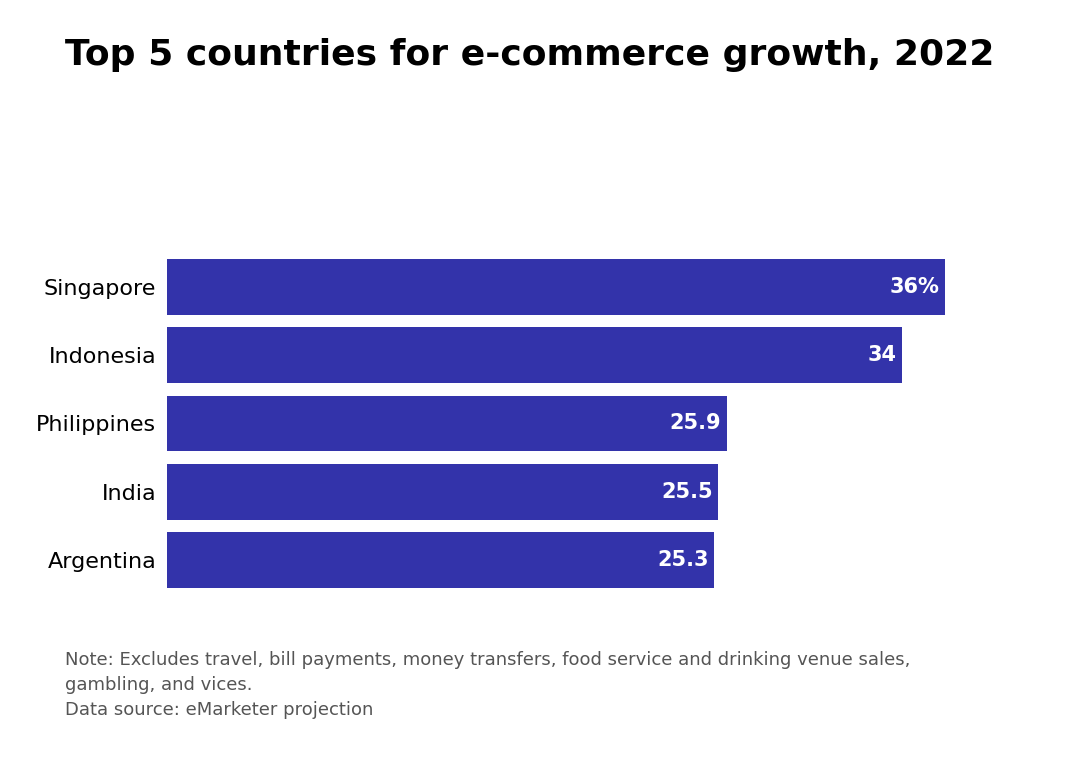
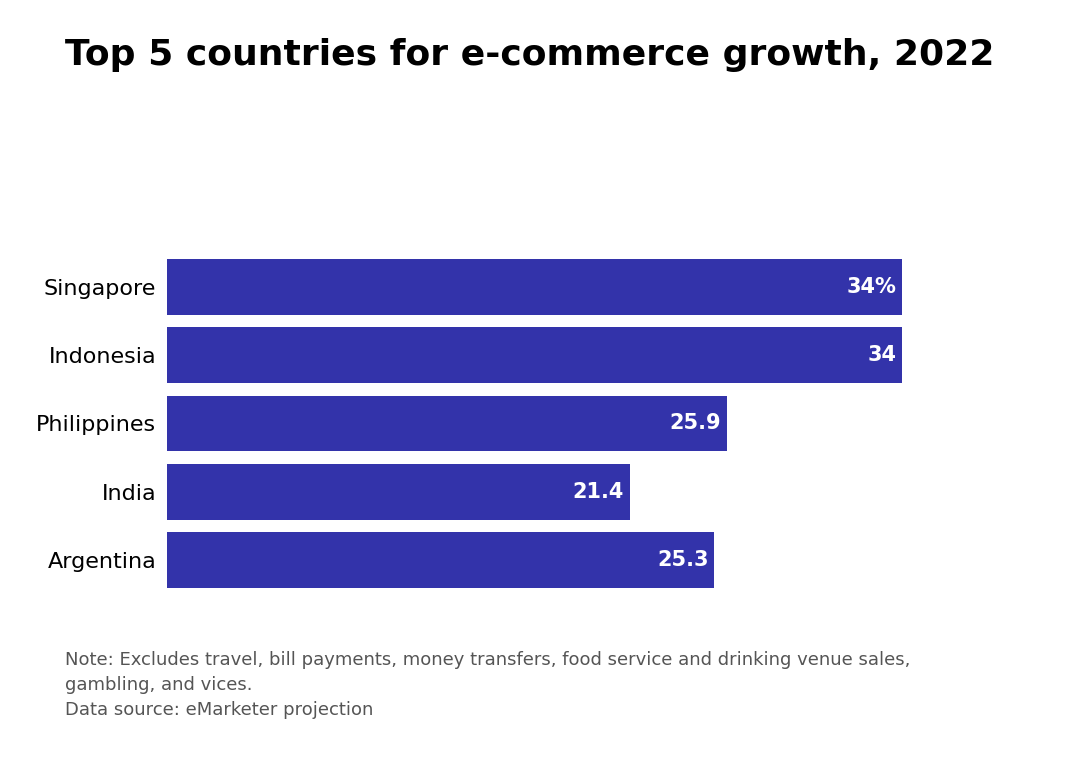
Singapore: 36% -> 34%
India: 25.5 -> 21.4
